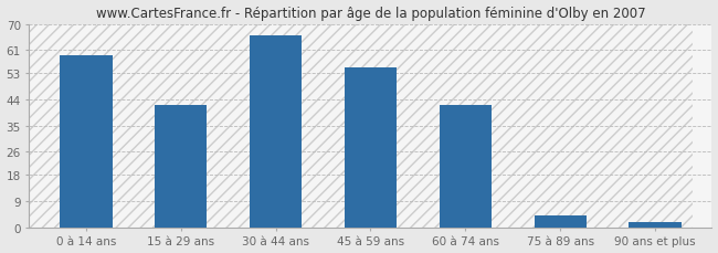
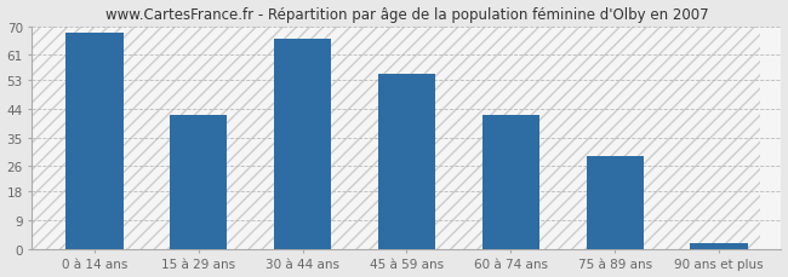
0 à 14 ans: 59 -> 68
75 à 89 ans: 4 -> 29
